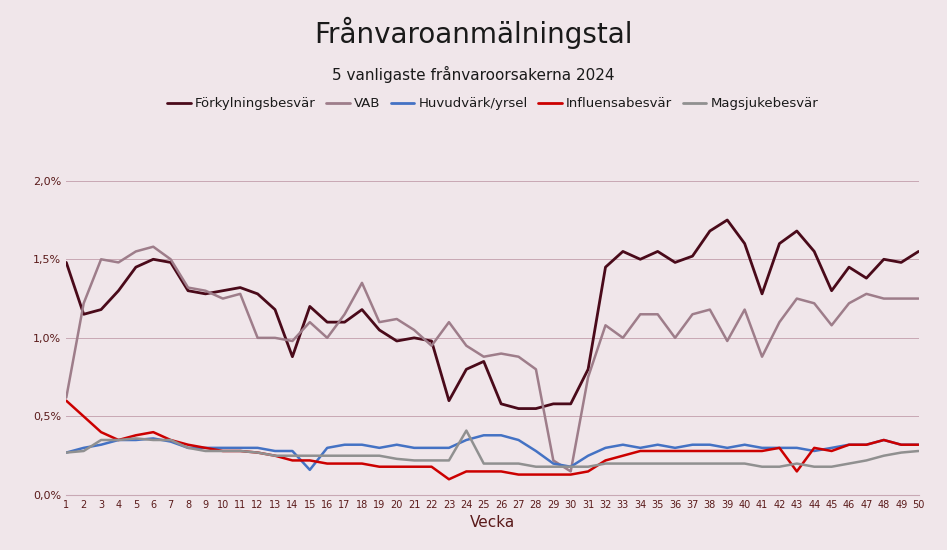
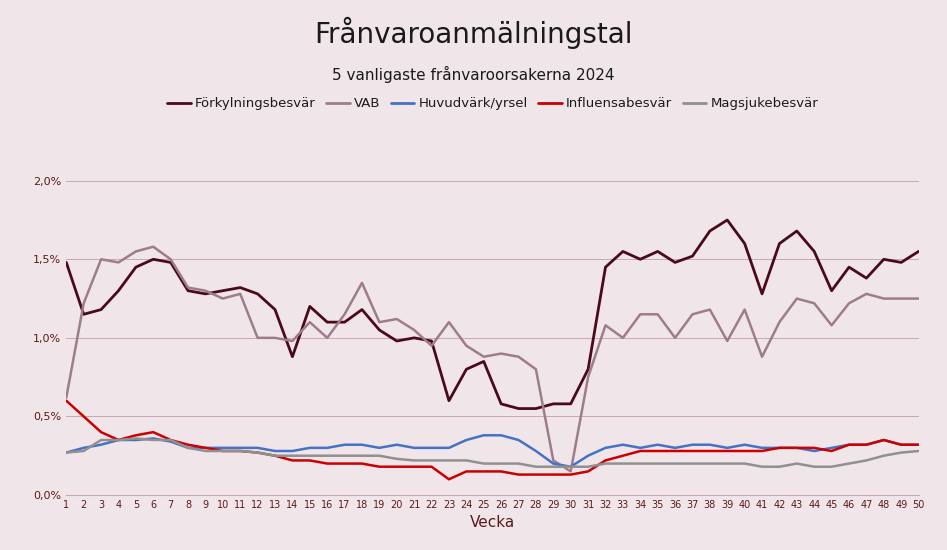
Huvudvärk/yrsel/15: 0,16% -> 0,30%
Magsjukebesvär/24: 0,41% -> 0,22%
Influensabesvär/43: 0,15% -> 0,30%
